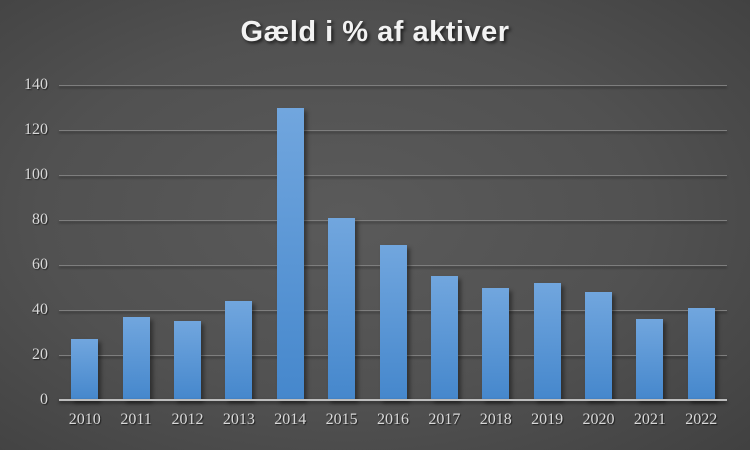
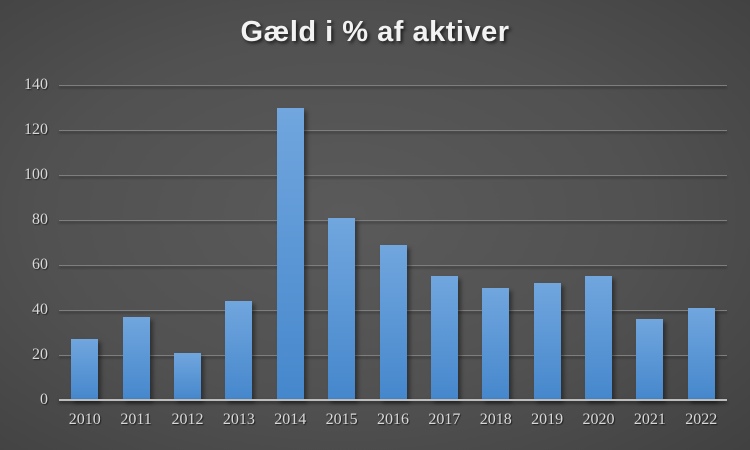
2012: 35 -> 21
2020: 48 -> 55
